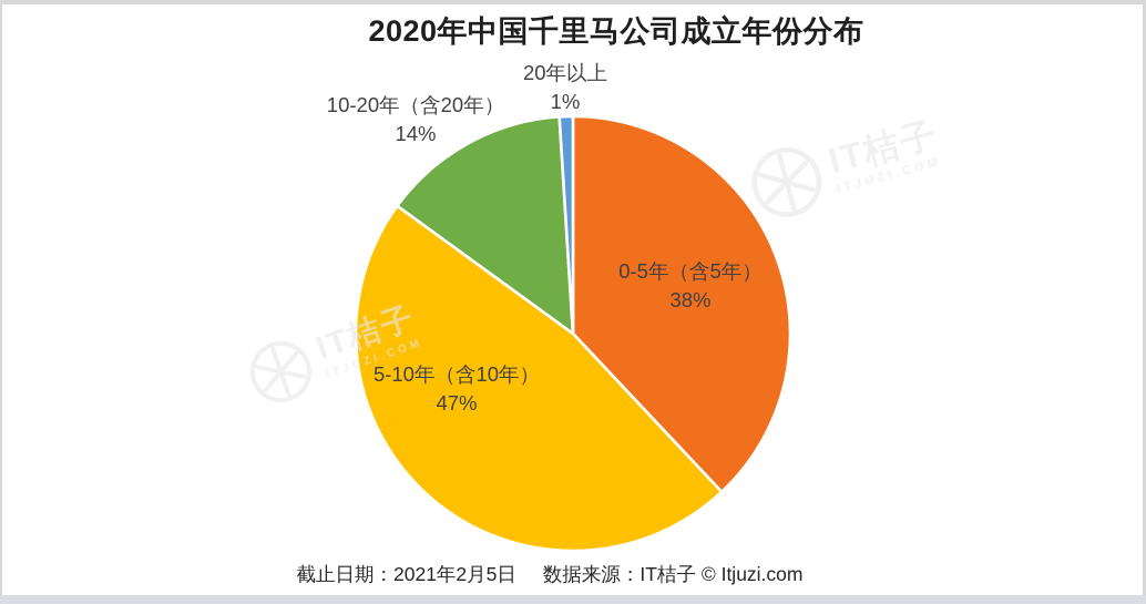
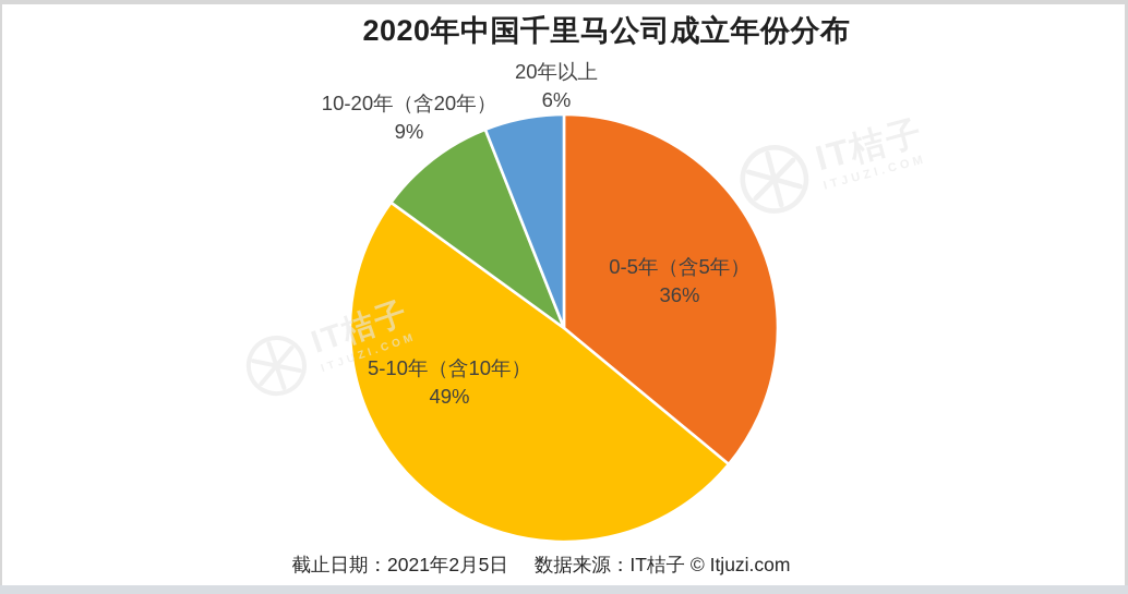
0-5年（含5年）: 38% -> 36%
5-10年（含10年）: 47% -> 49%
10-20年（含20年）: 14% -> 9%
20年以上: 1% -> 6%
